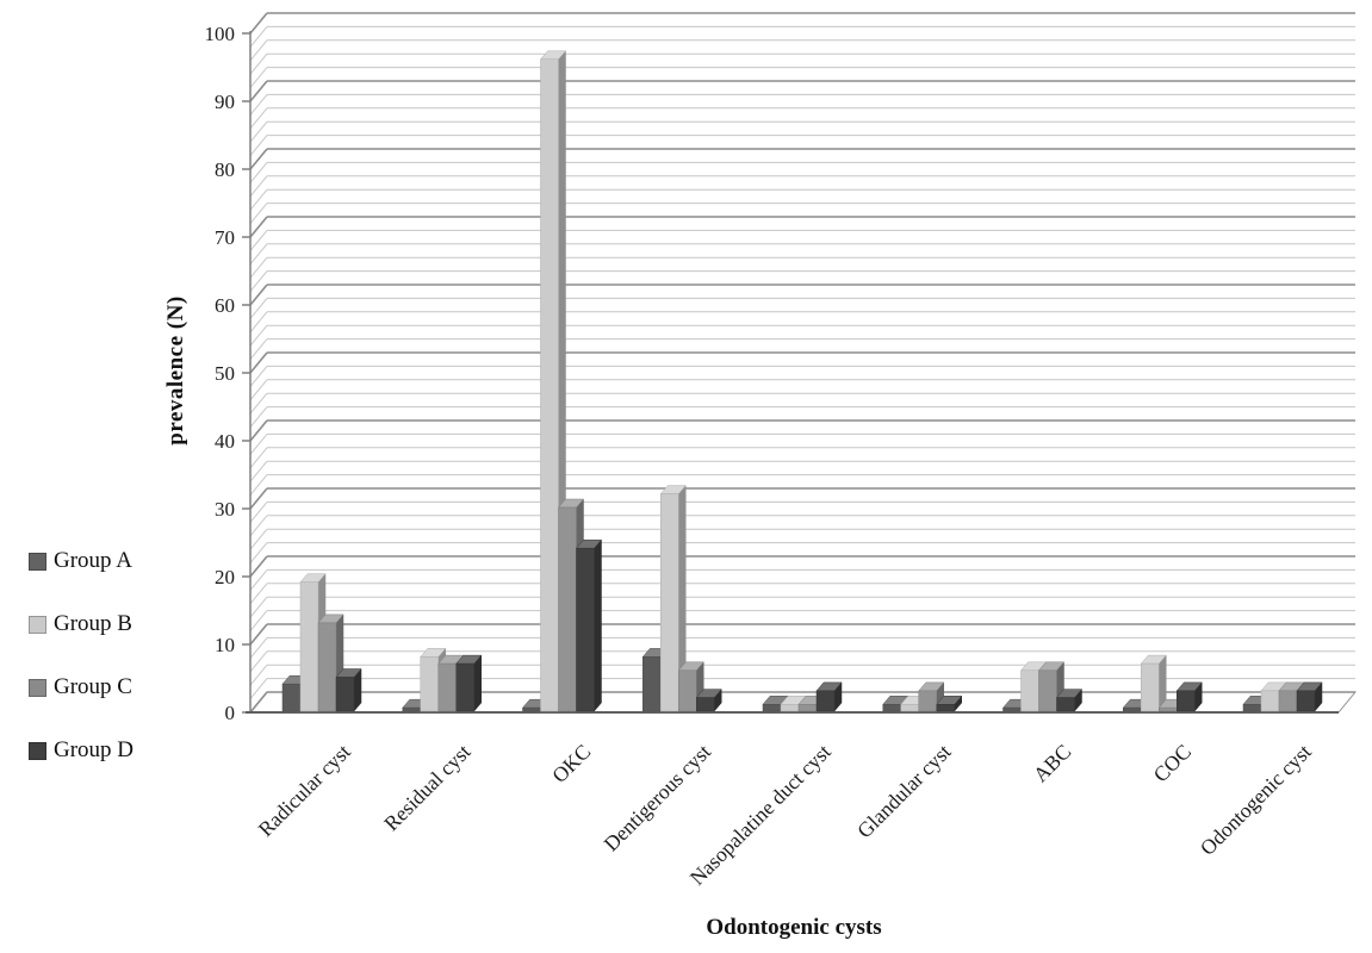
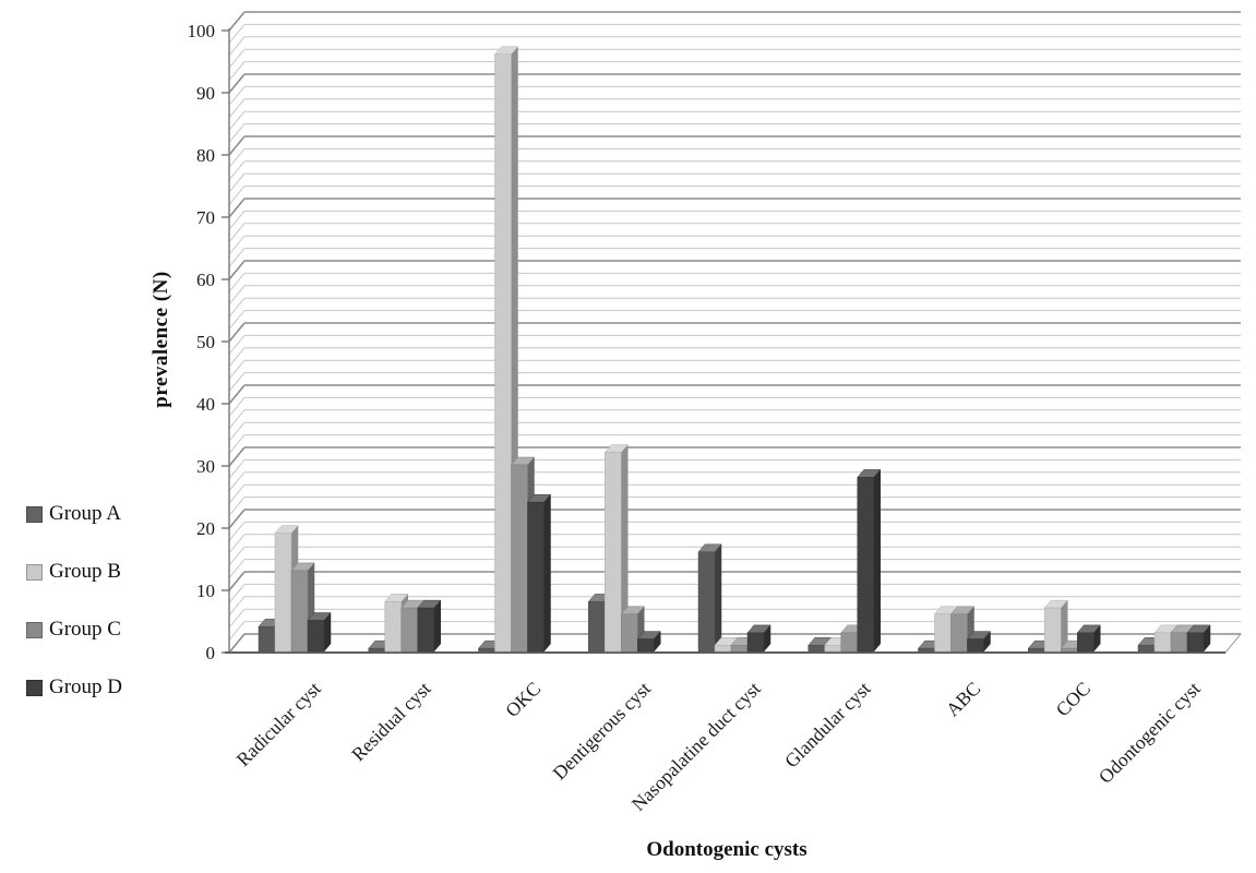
Group A/Nasopalatine duct cyst: 1 -> 16
Group D/Glandular cyst: 1 -> 28
